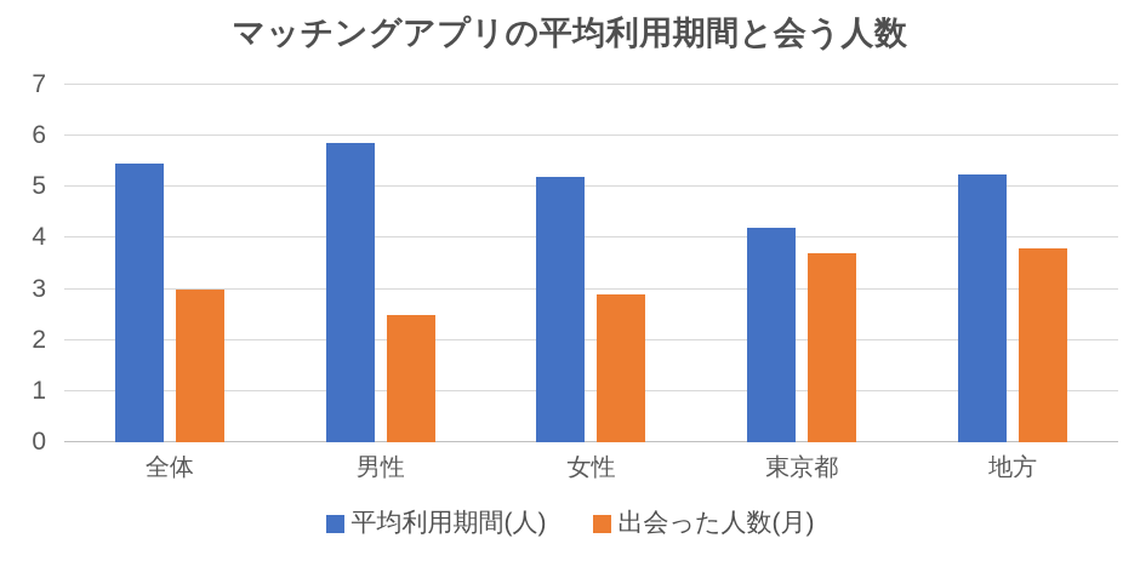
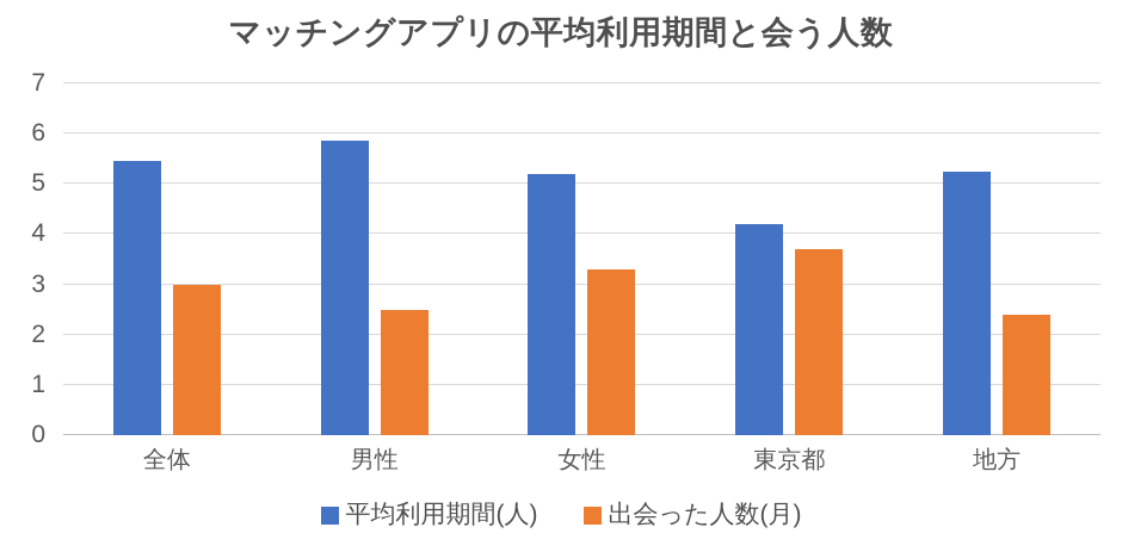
出会った人数(月)/女性: 2.9 -> 3.3
出会った人数(月)/地方: 3.8 -> 2.4
